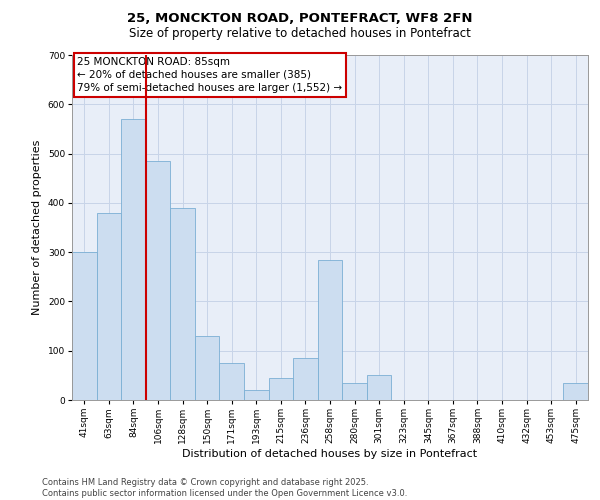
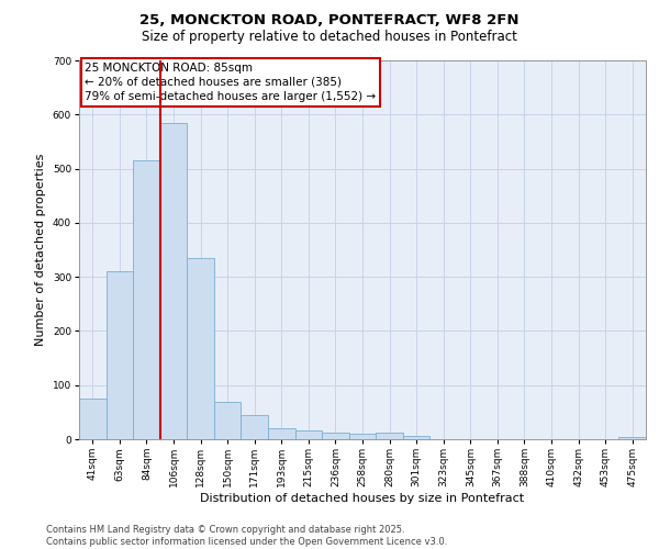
41sqm: 300 -> 75
63sqm: 380 -> 310
84sqm: 570 -> 515
106sqm: 485 -> 585
128sqm: 390 -> 335
150sqm: 130 -> 70
171sqm: 75 -> 44
215sqm: 45 -> 16
236sqm: 85 -> 12
258sqm: 285 -> 10
280sqm: 35 -> 12
301sqm: 50 -> 7
475sqm: 35 -> 5
